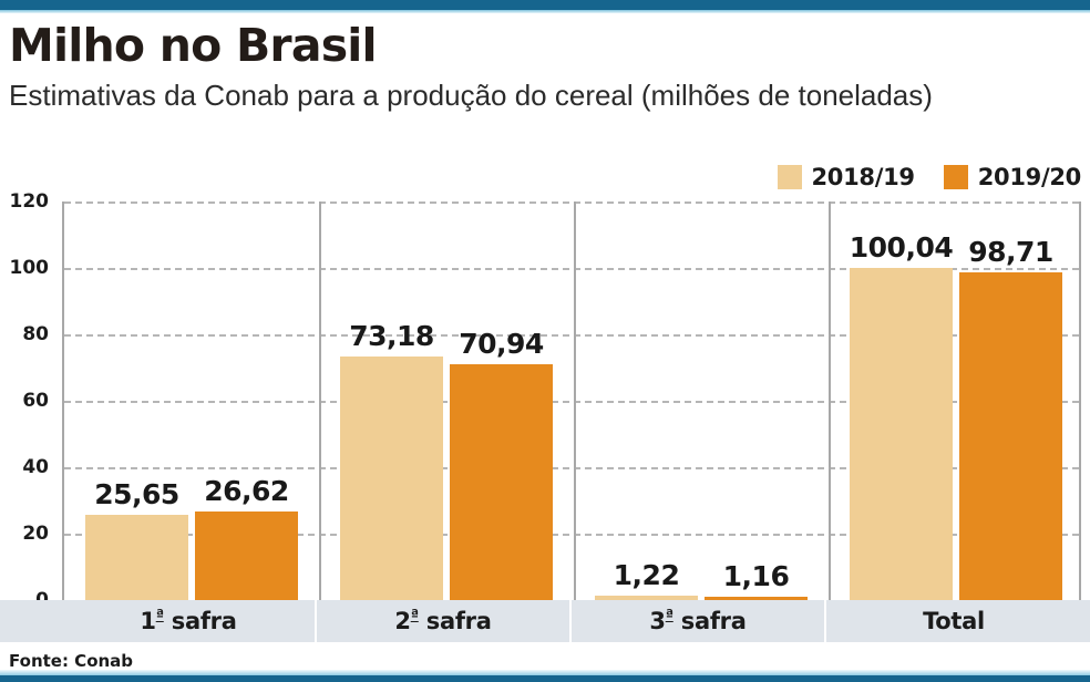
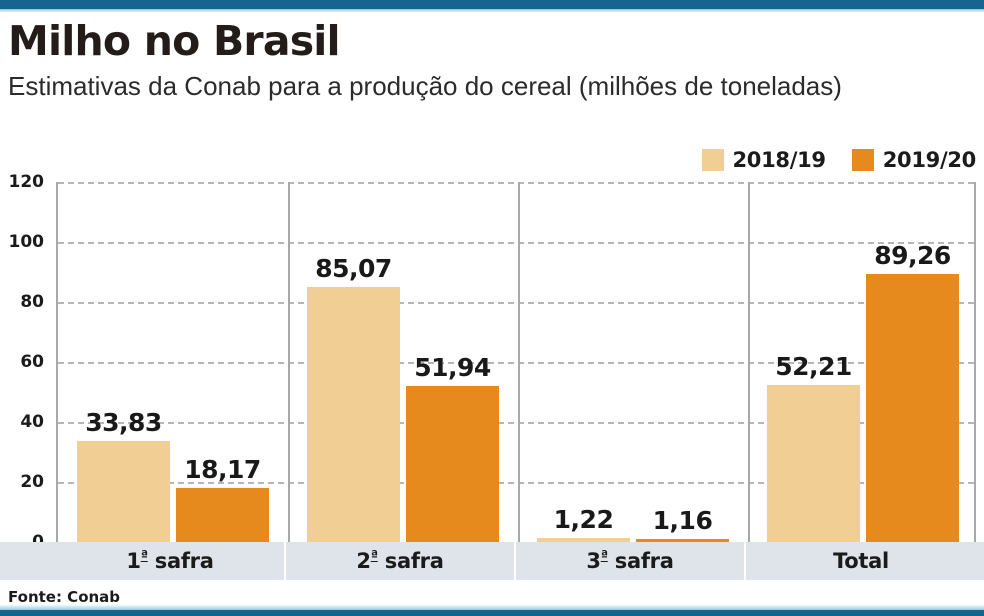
2018/19/1ª safra: 25,65 -> 33,83
2019/20/1ª safra: 26,62 -> 18,17
2018/19/2ª safra: 73,18 -> 85,07
2019/20/2ª safra: 70,94 -> 51,94
2018/19/Total: 100,04 -> 52,21
2019/20/Total: 98,71 -> 89,26
